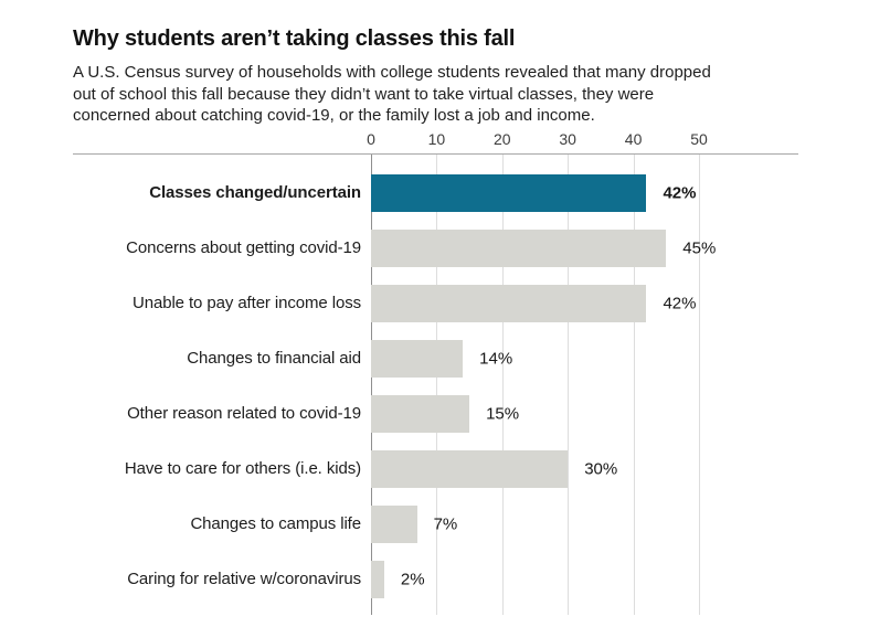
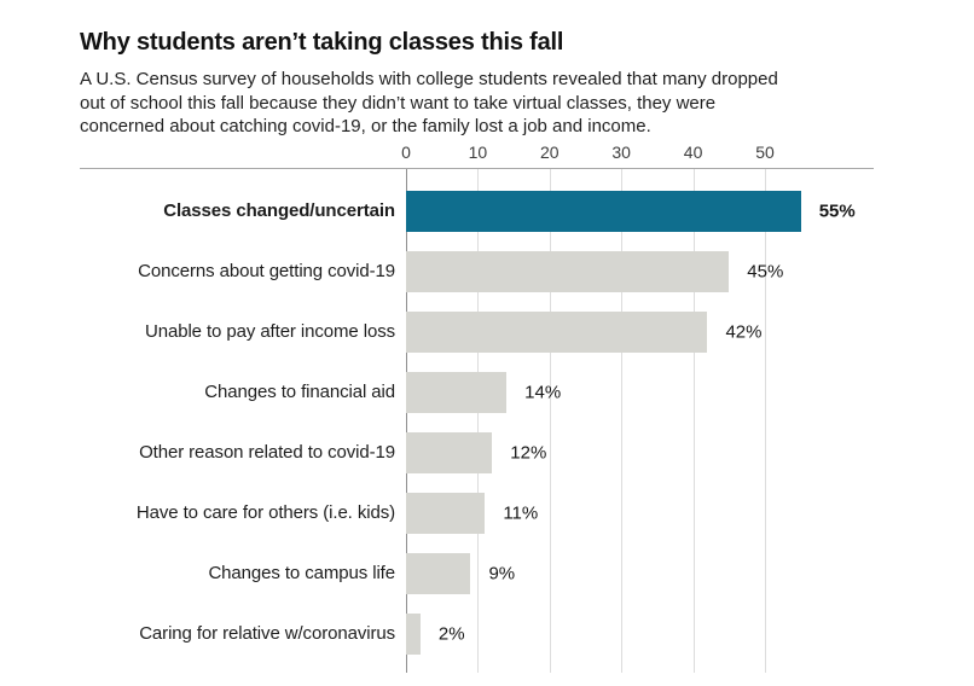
Classes changed/uncertain: 42% -> 55%
Other reason related to covid-19: 15% -> 12%
Have to care for others (i.e. kids): 30% -> 11%
Changes to campus life: 7% -> 9%
